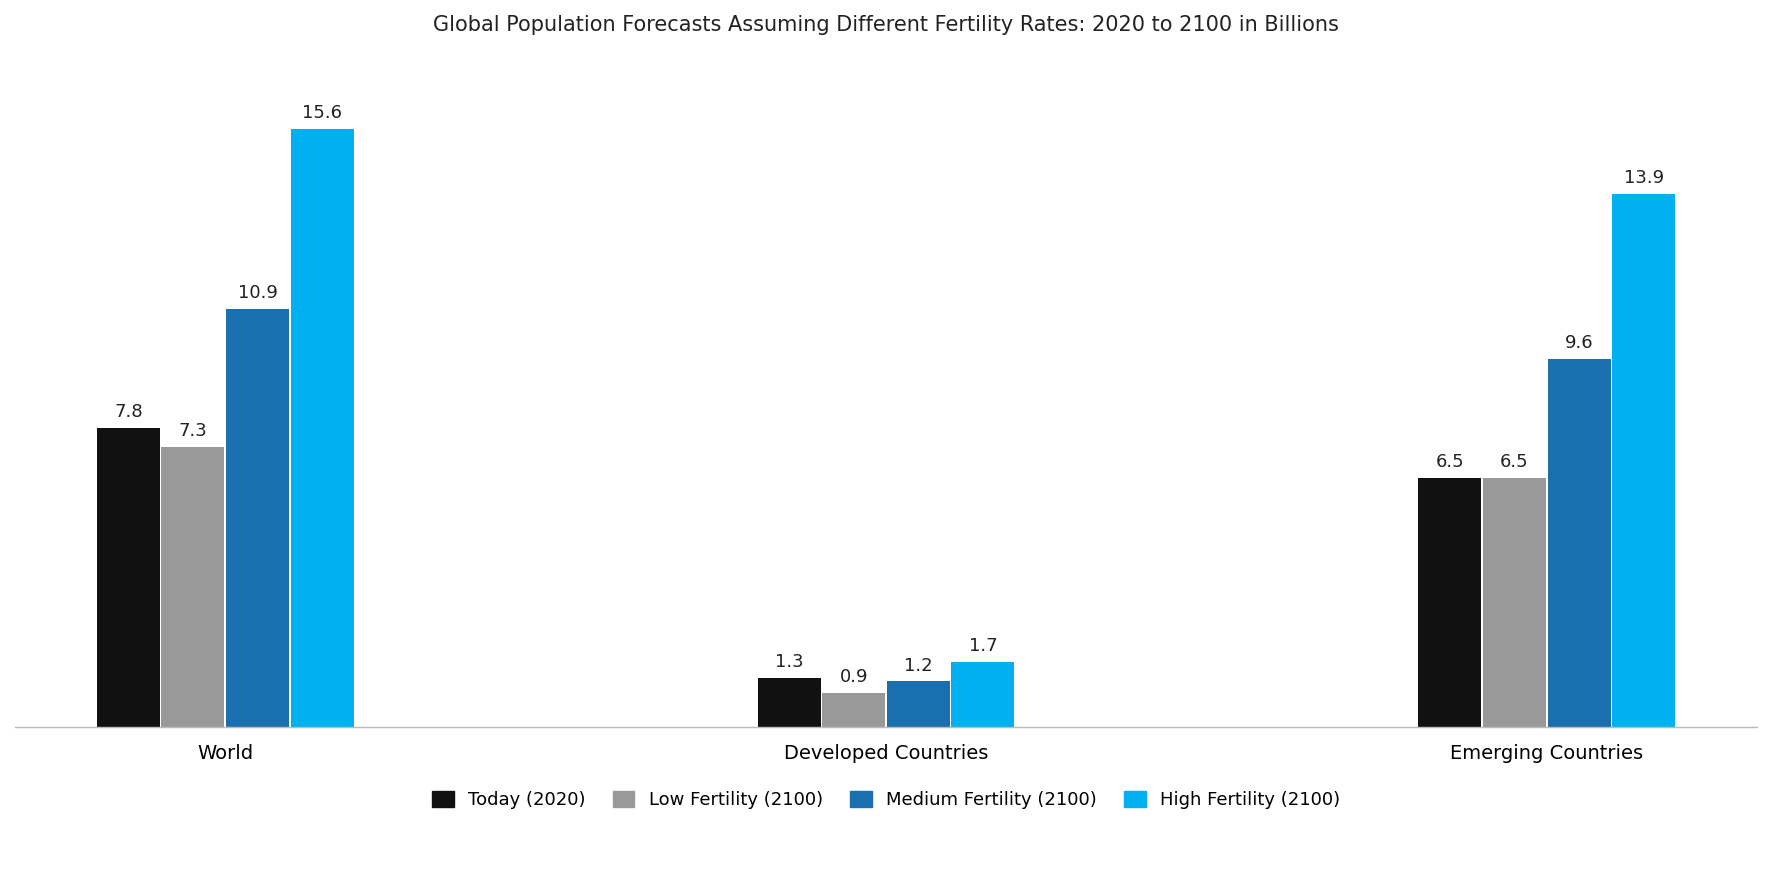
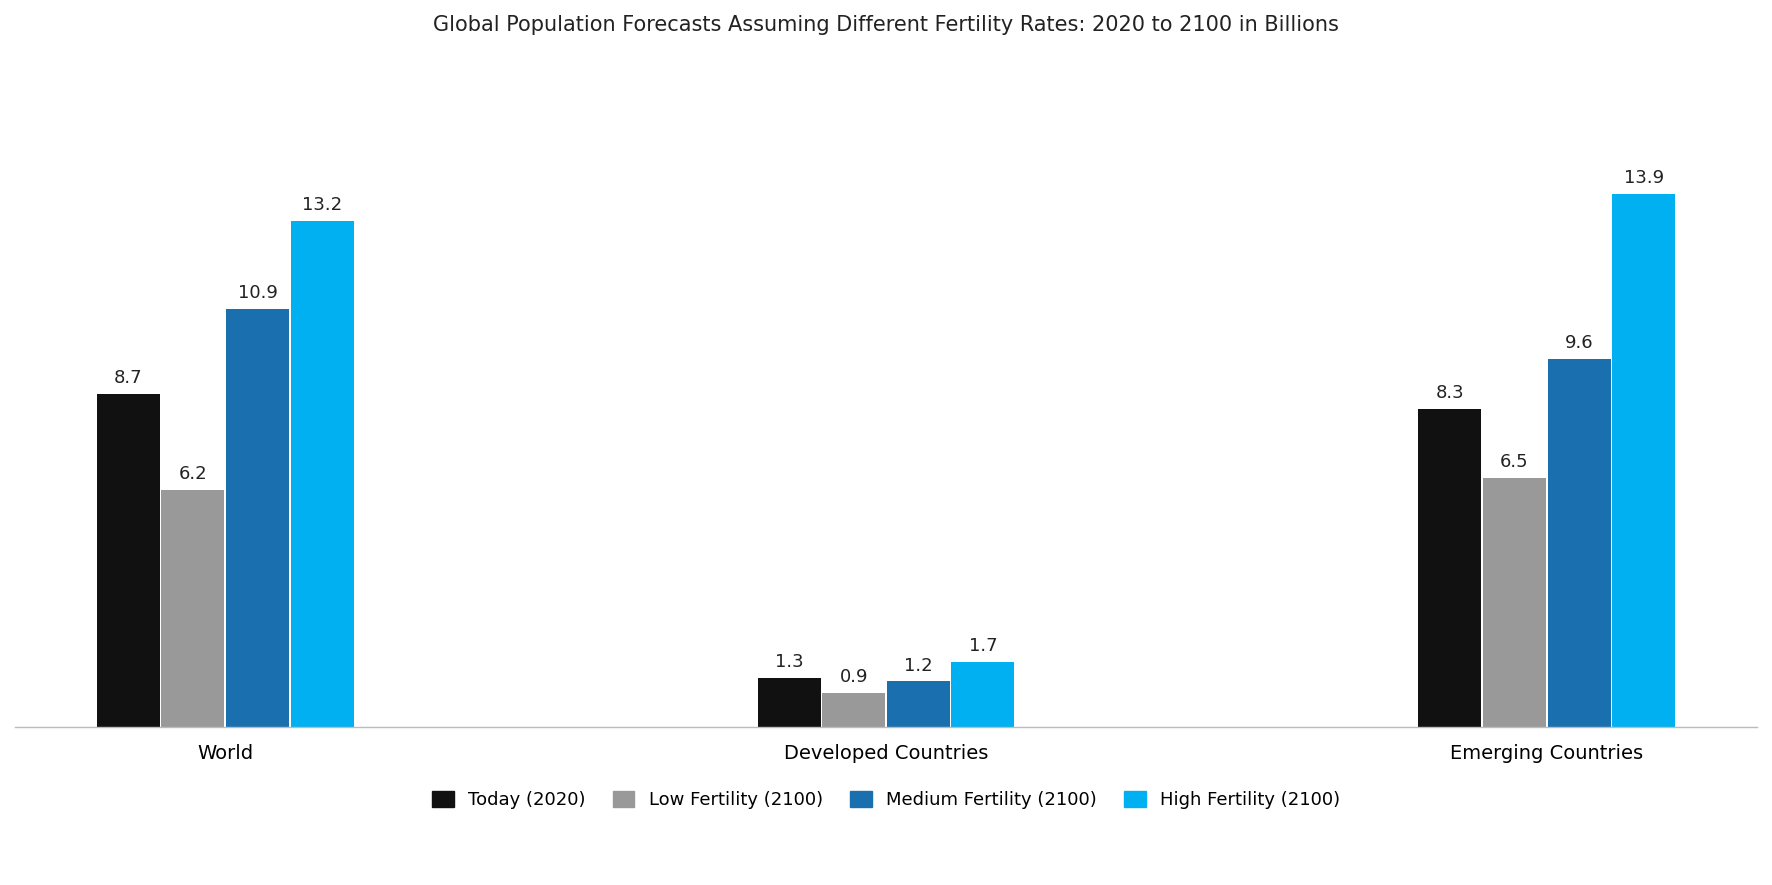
Today (2020)/World: 7.8 -> 8.7
Low Fertility (2100)/World: 7.3 -> 6.2
High Fertility (2100)/World: 15.6 -> 13.2
Today (2020)/Emerging Countries: 6.5 -> 8.3
